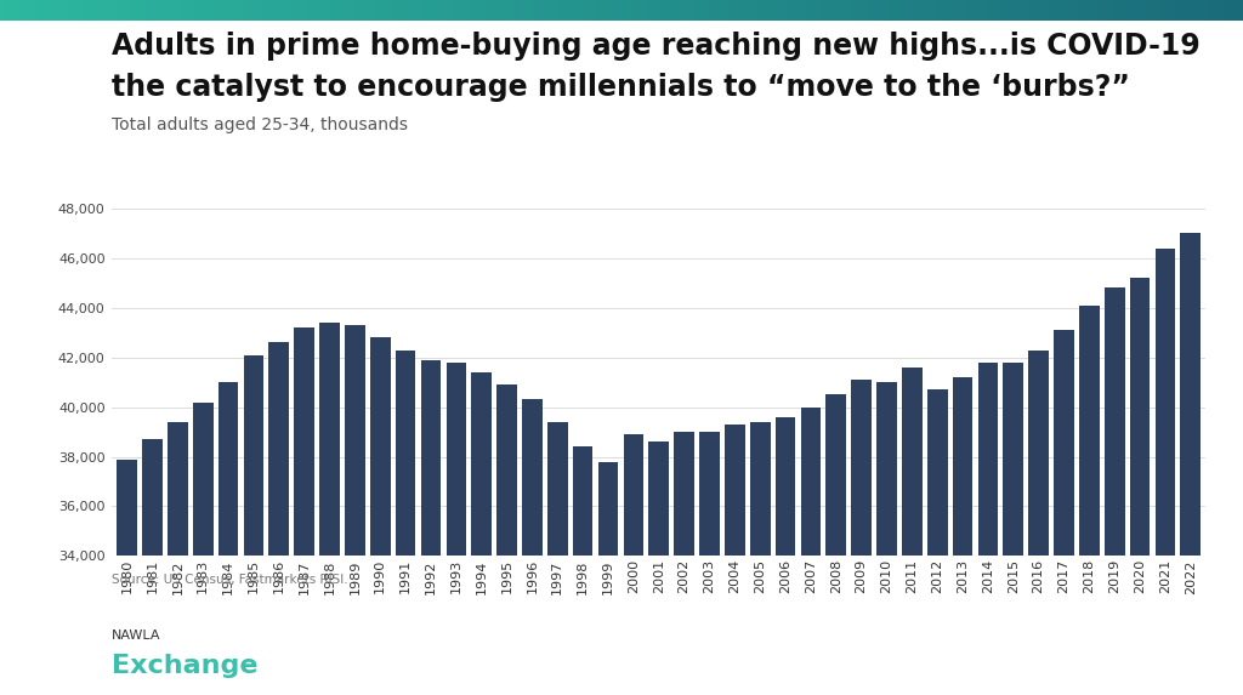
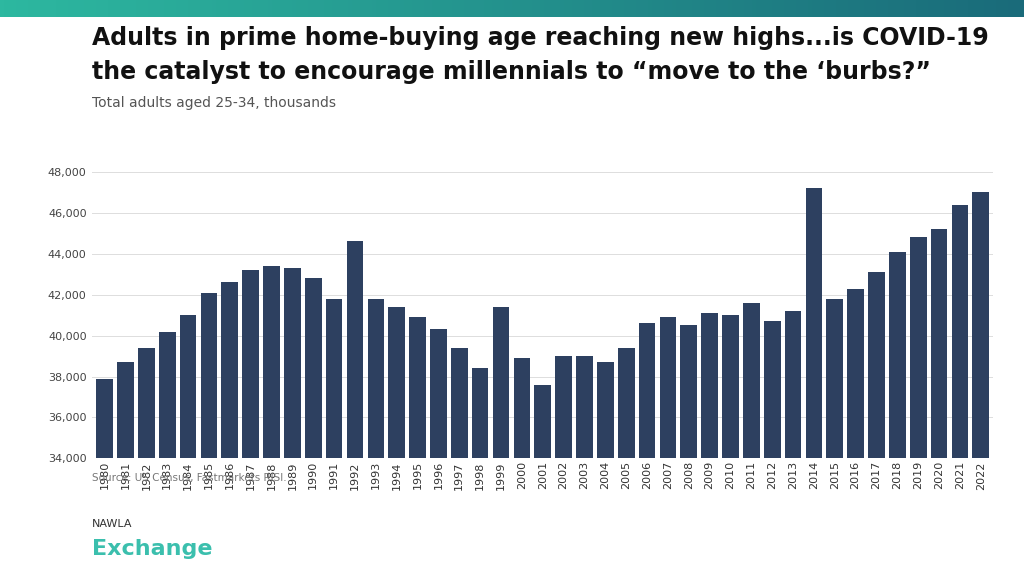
1991: 42,300 -> 41,800
1992: 41,900 -> 44,600
1999: 37,800 -> 41,400
2001: 38,600 -> 37,600
2004: 39,300 -> 38,700
2006: 39,600 -> 40,600
2007: 40,000 -> 40,900
2014: 41,800 -> 47,200
